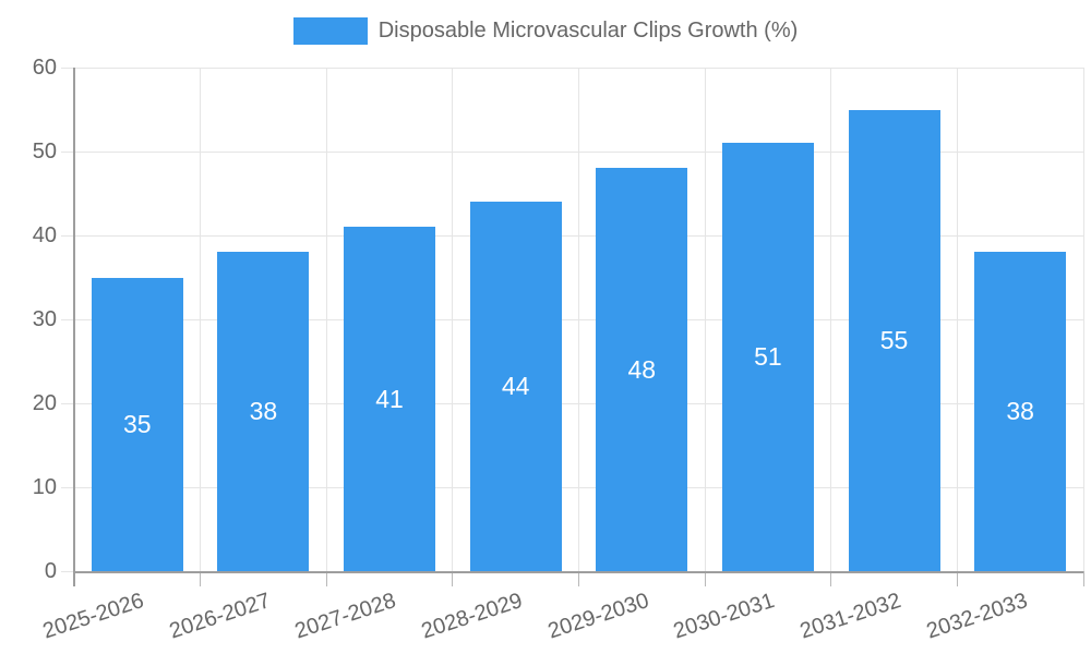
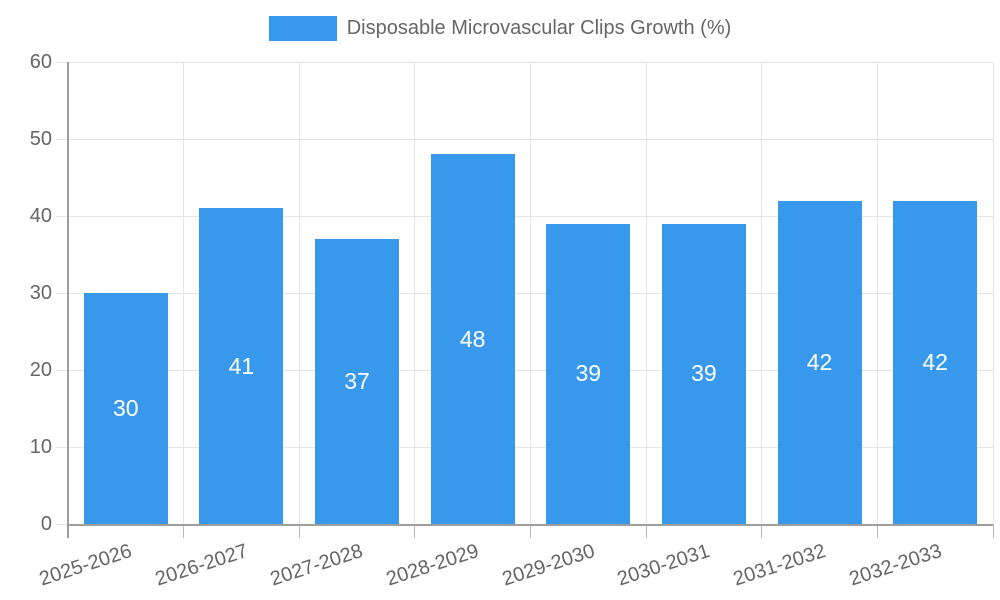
2025-2026: 35 -> 30
2026-2027: 38 -> 41
2027-2028: 41 -> 37
2028-2029: 44 -> 48
2029-2030: 48 -> 39
2030-2031: 51 -> 39
2031-2032: 55 -> 42
2032-2033: 38 -> 42
